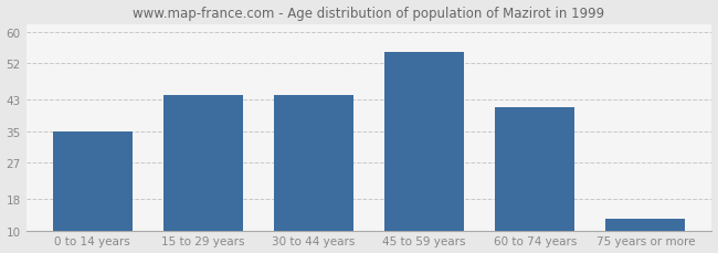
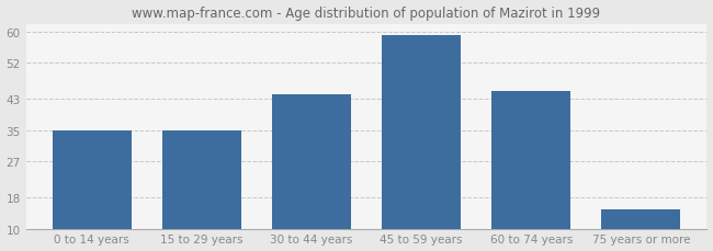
15 to 29 years: 44 -> 35
45 to 59 years: 55 -> 59
60 to 74 years: 41 -> 45
75 years or more: 13 -> 15
